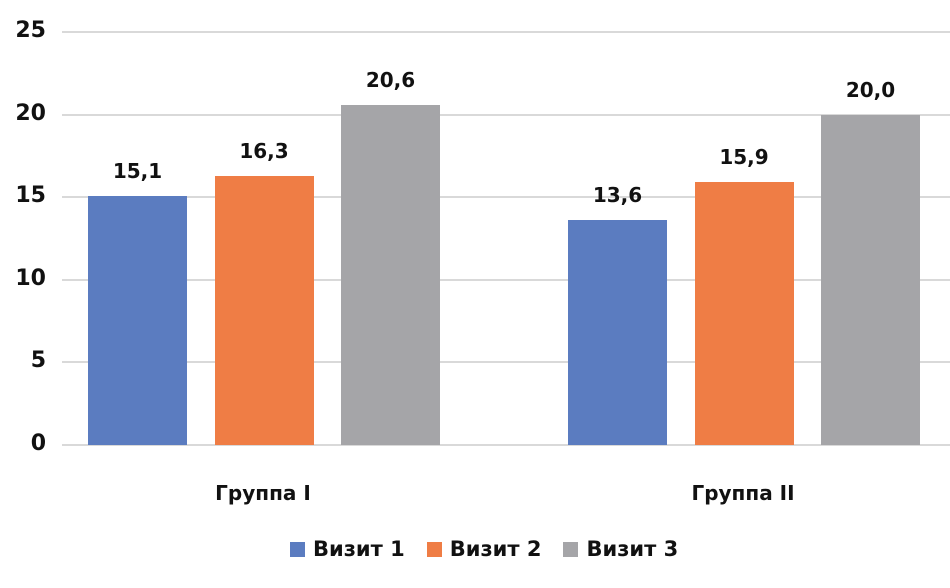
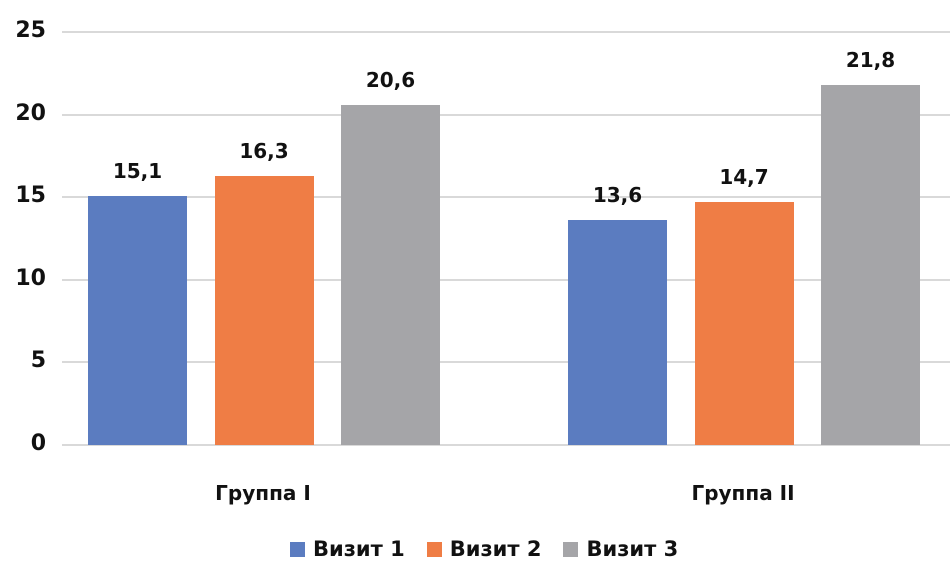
Визит 2/Группа II: 15,9 -> 14,7
Визит 3/Группа II: 20,0 -> 21,8
